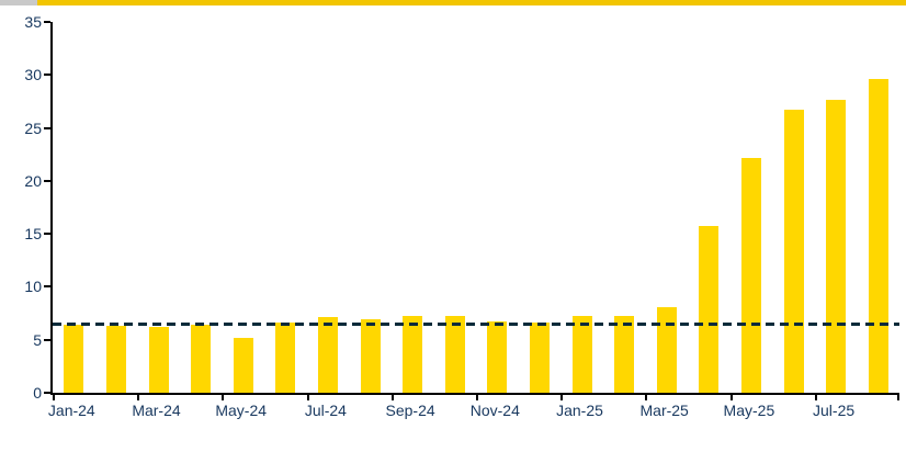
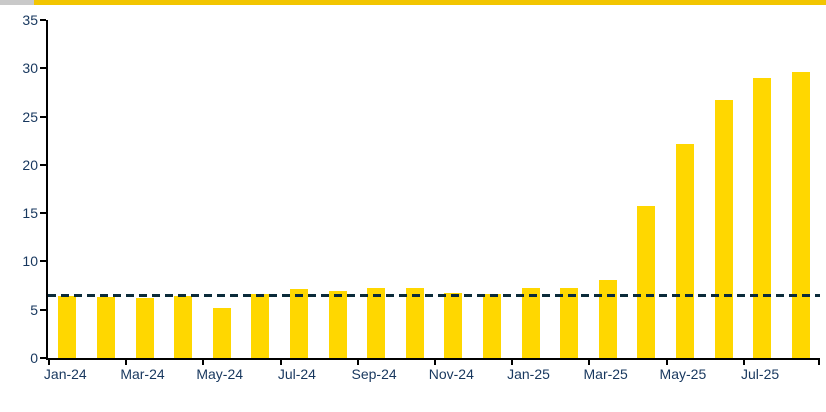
Jul-25: 28 -> 29
